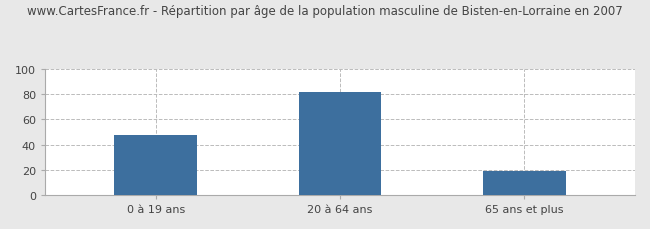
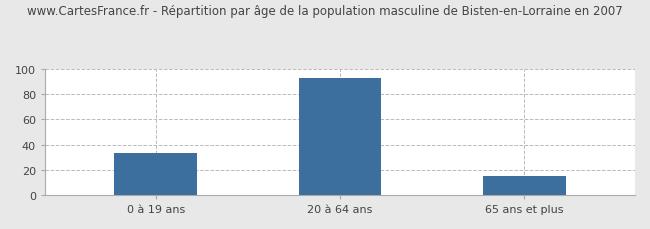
0 à 19 ans: 48 -> 33
20 à 64 ans: 82 -> 93
65 ans et plus: 19 -> 15
